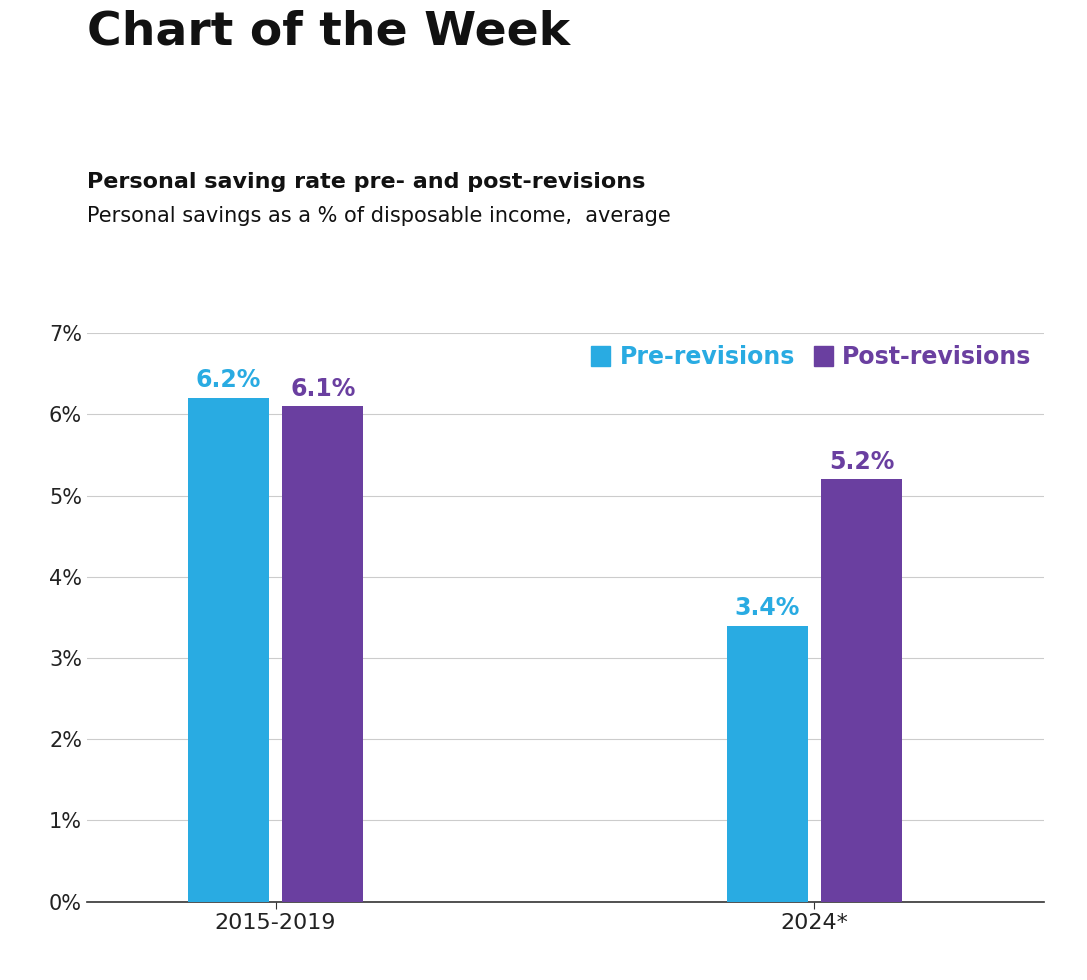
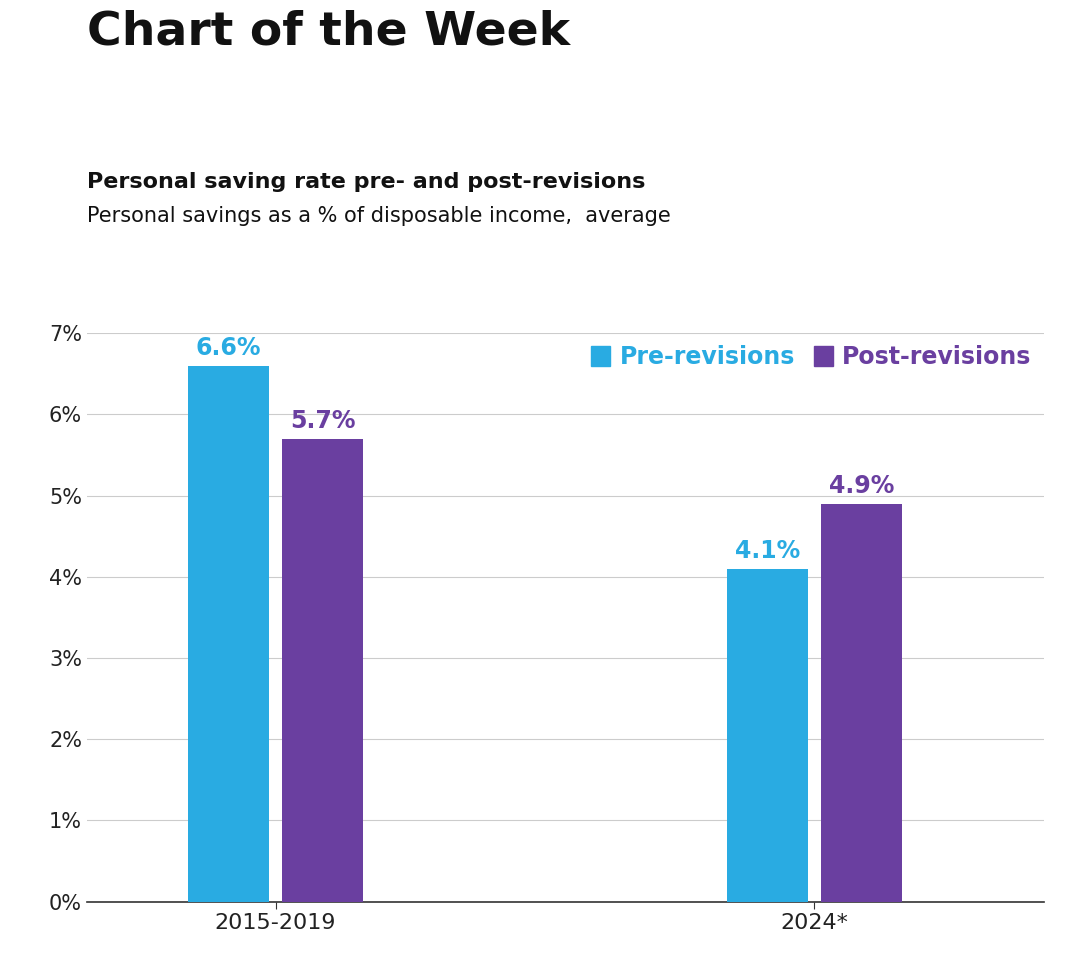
Pre-revisions/2015-2019: 6.2% -> 6.6%
Post-revisions/2015-2019: 6.1% -> 5.7%
Pre-revisions/2024*: 3.4% -> 4.1%
Post-revisions/2024*: 5.2% -> 4.9%
